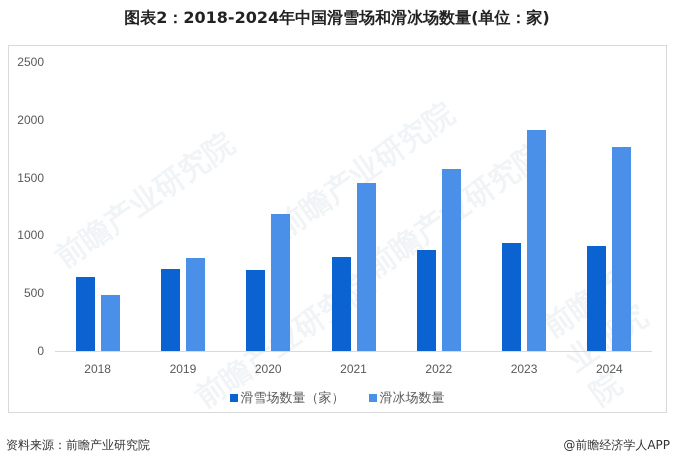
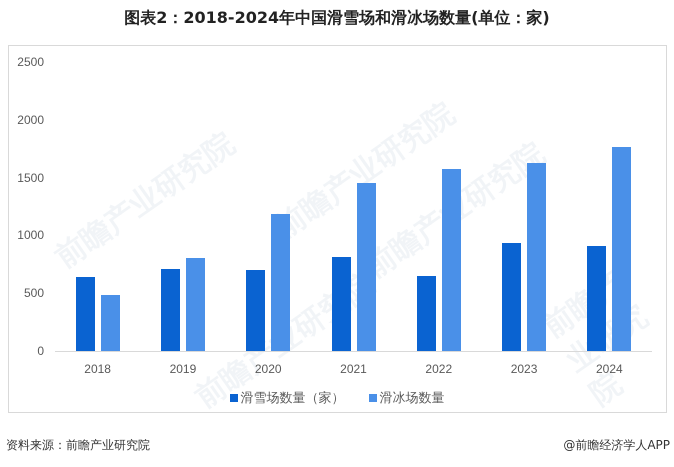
滑雪场数量（家）/2022: 870 -> 650
滑冰场数量/2023: 1910 -> 1630
